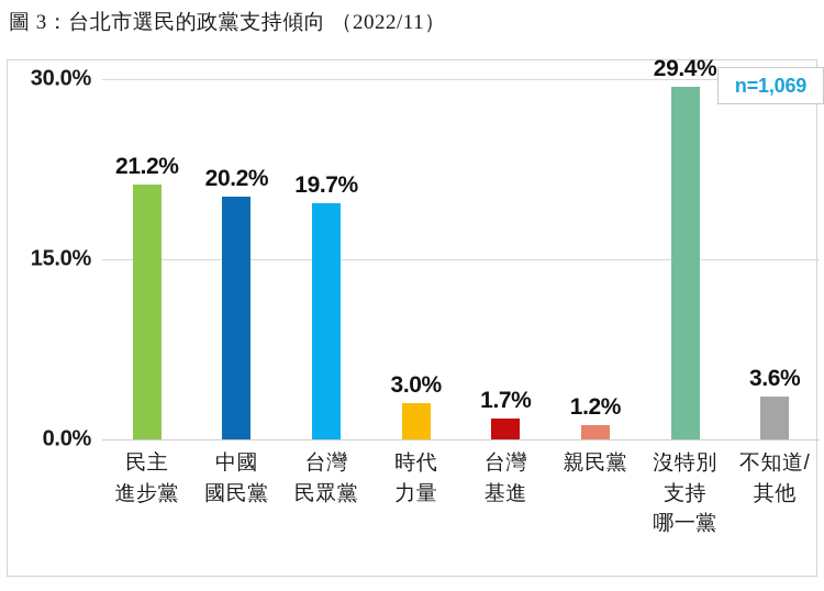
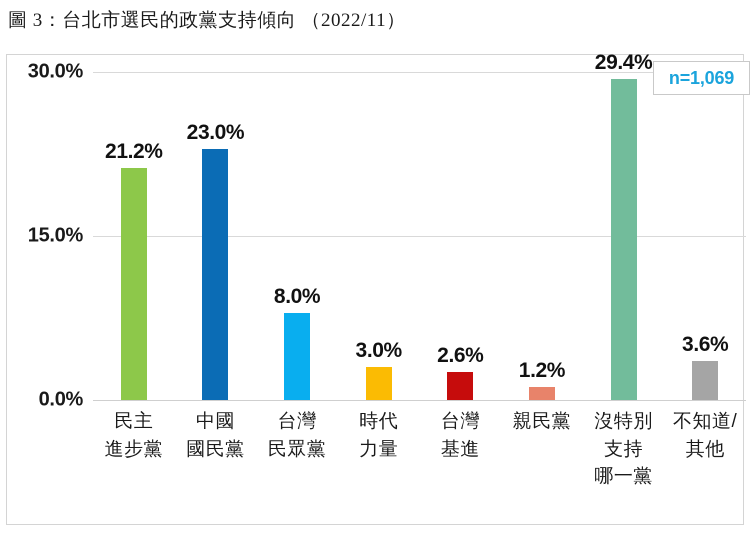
中國國民黨: 20.2% -> 23.0%
台灣民眾黨: 19.7% -> 8.0%
台灣基進: 1.7% -> 2.6%
